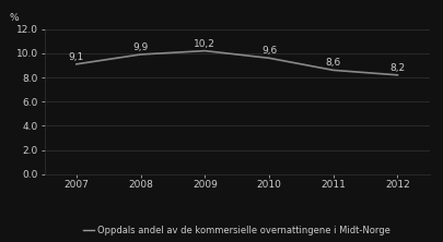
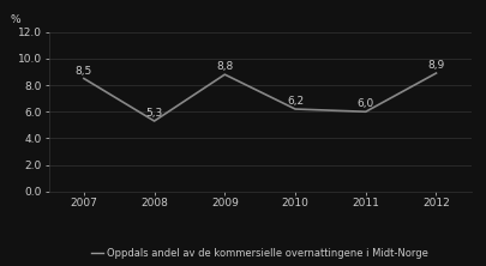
2007: 9,1 -> 8,5
2008: 9,9 -> 5,3
2009: 10,2 -> 8,8
2010: 9,6 -> 6,2
2011: 8,6 -> 6,0
2012: 8,2 -> 8,9
